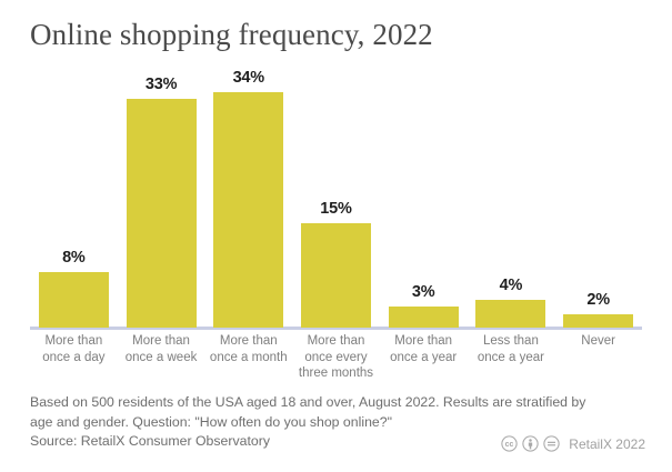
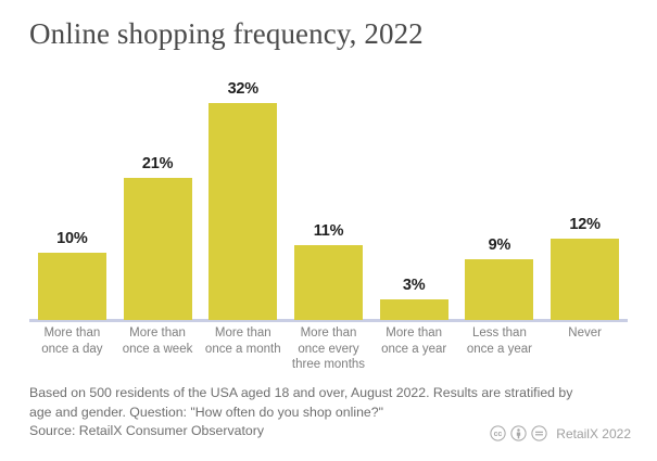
More than once a day: 8% -> 10%
More than once a week: 33% -> 21%
More than once a month: 34% -> 32%
More than once every three months: 15% -> 11%
Less than once a year: 4% -> 9%
Never: 2% -> 12%
